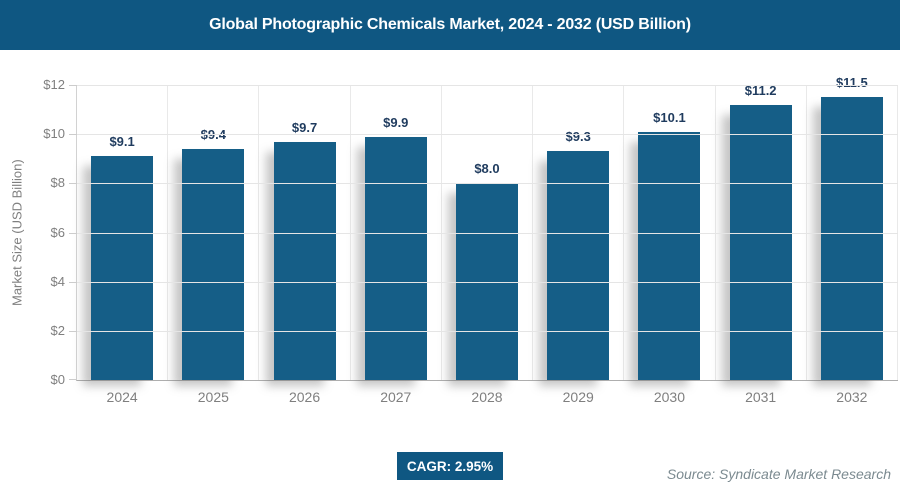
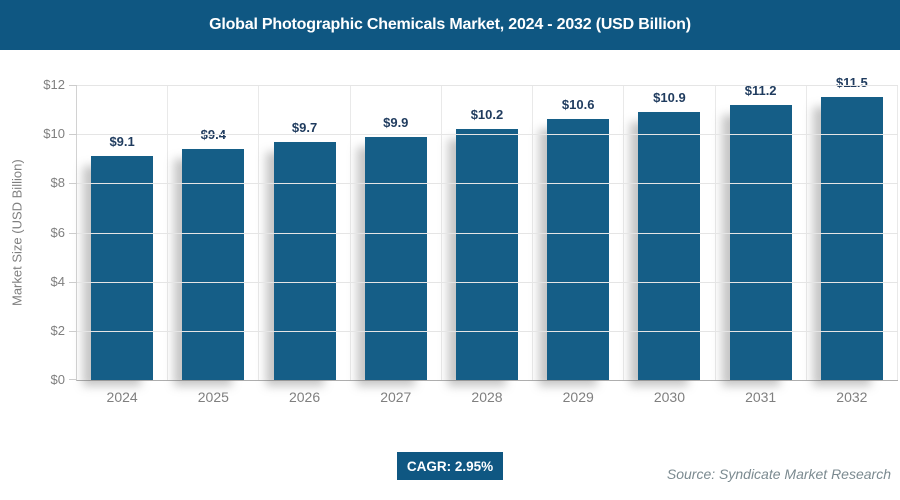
2028: $8.0 -> $10.2
2029: $9.3 -> $10.6
2030: $10.1 -> $10.9
